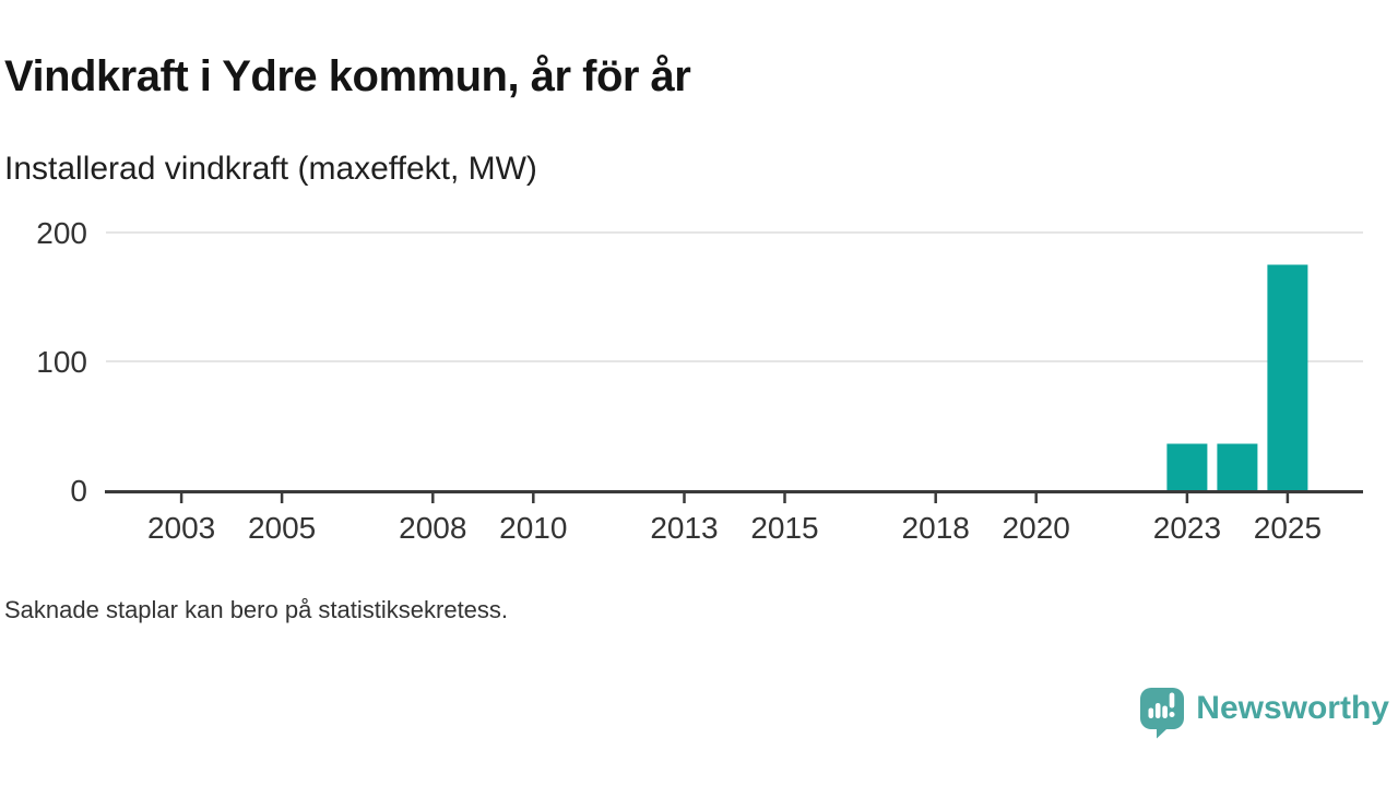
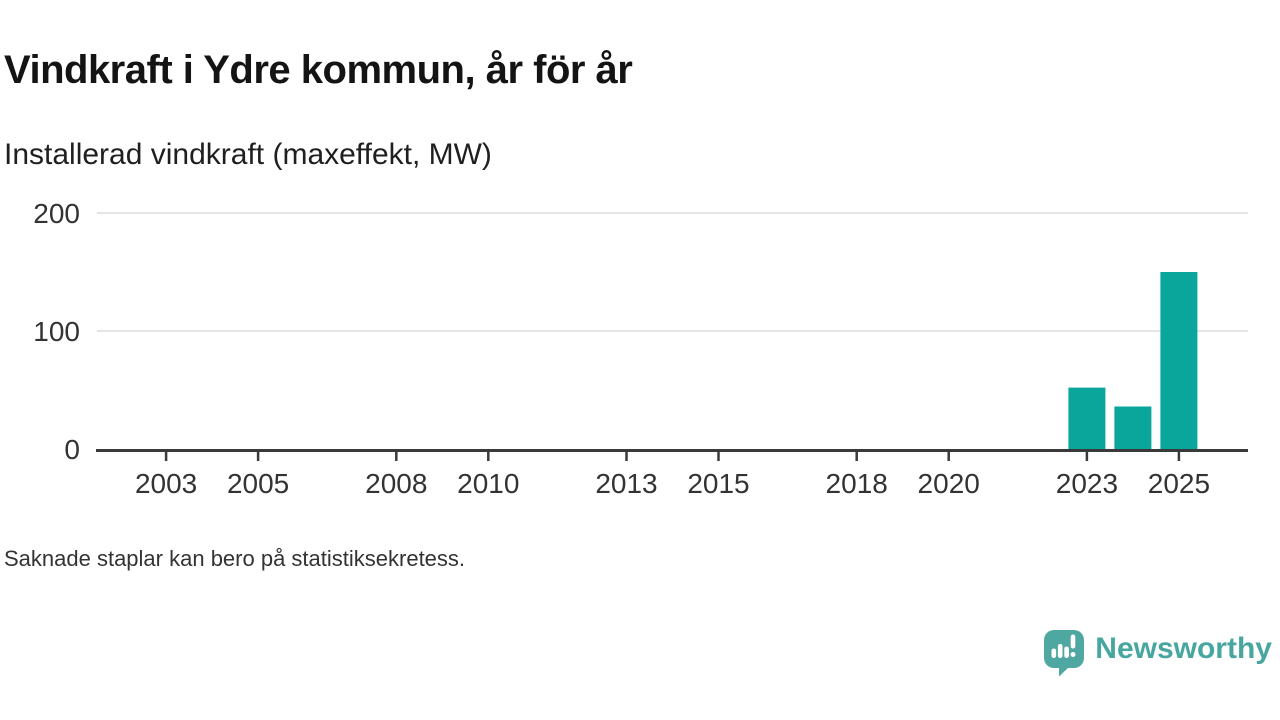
2023: 36 -> 52
2025: 175 -> 150
